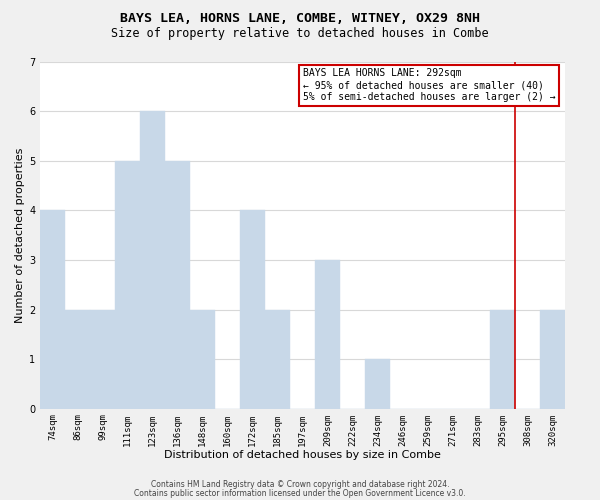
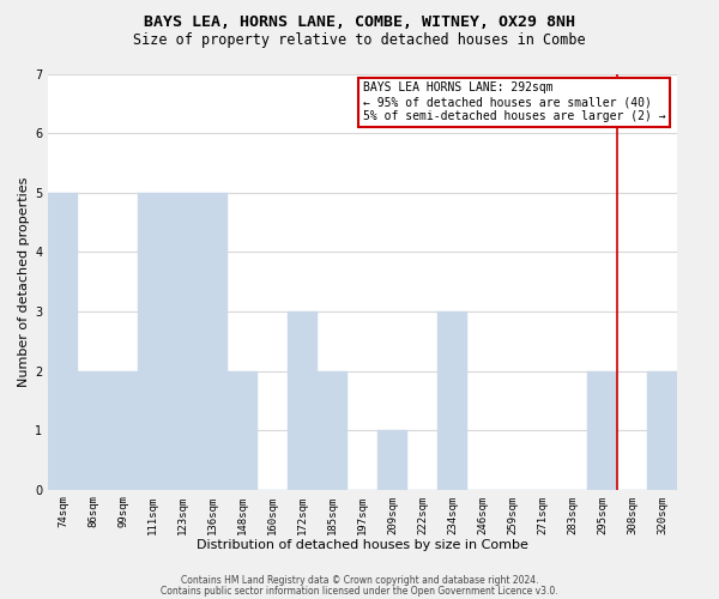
74sqm: 4 -> 5
123sqm: 6 -> 5
172sqm: 4 -> 3
209sqm: 3 -> 1
234sqm: 1 -> 3
